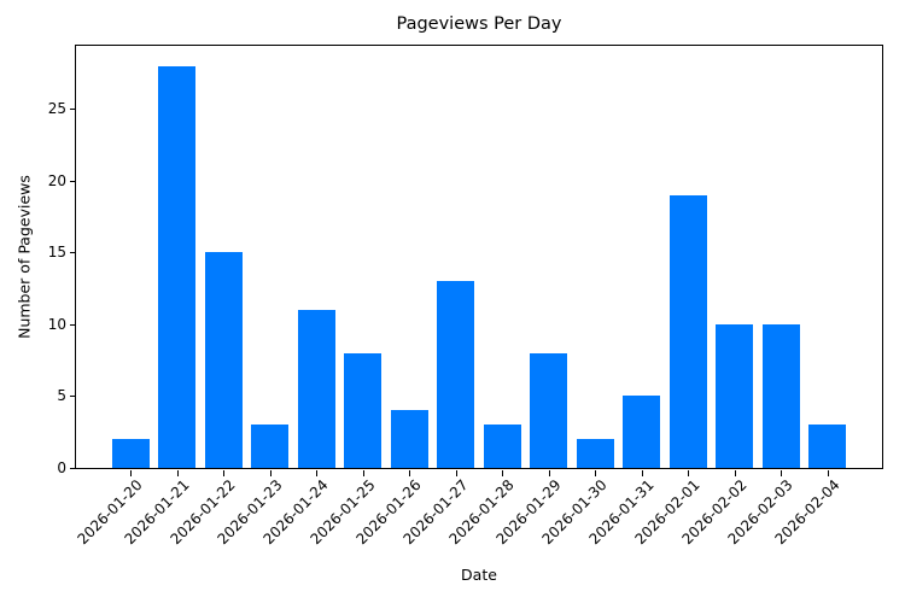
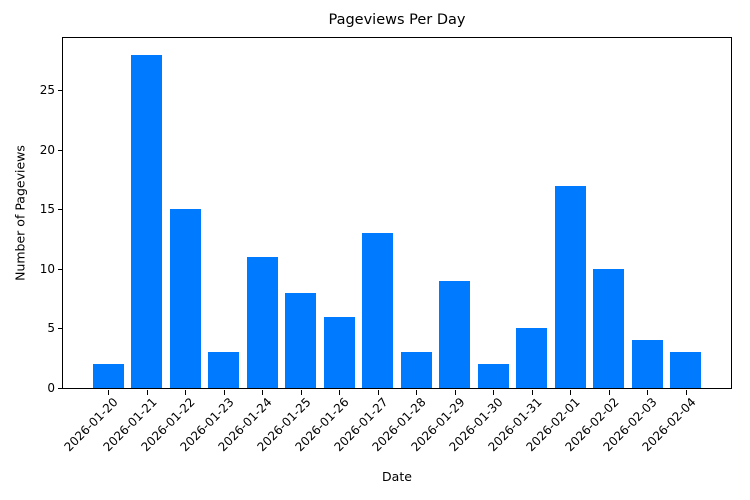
2026-01-26: 4 -> 6
2026-01-29: 8 -> 9
2026-02-01: 19 -> 17
2026-02-03: 10 -> 4
